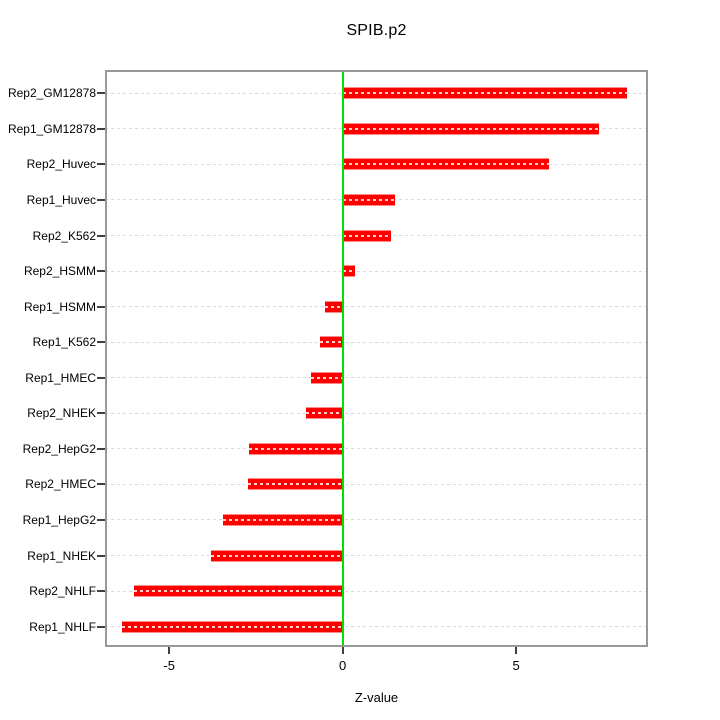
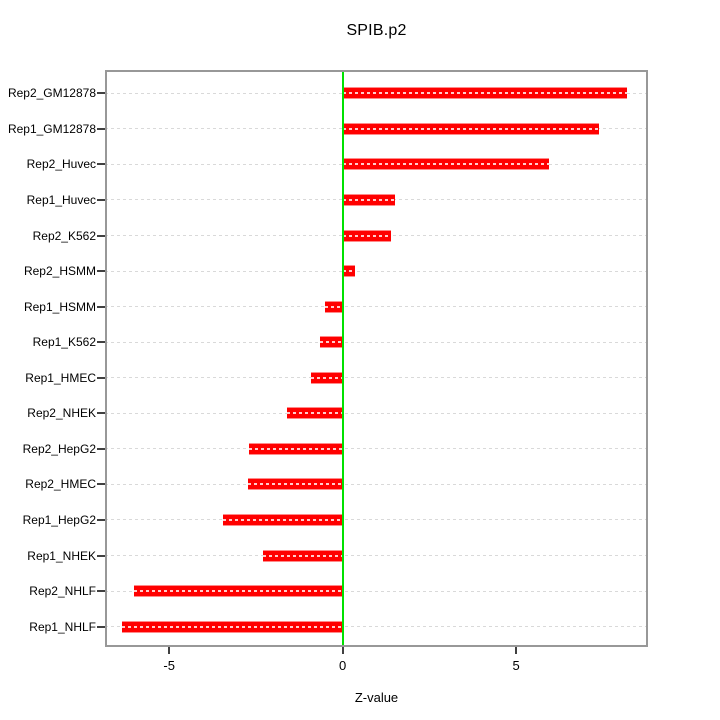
Rep2_NHEK: -1.1 -> -1.6
Rep1_NHEK: -3.8 -> -2.3
